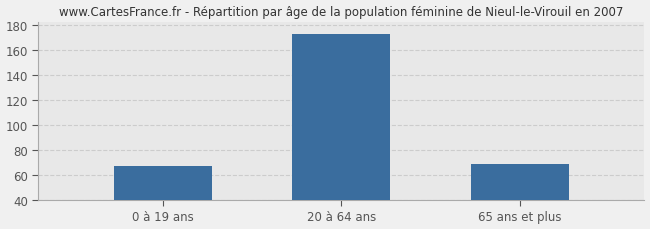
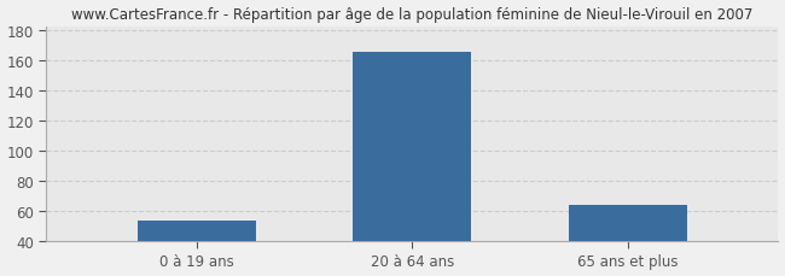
0 à 19 ans: 67 -> 54
20 à 64 ans: 173 -> 166
65 ans et plus: 69 -> 64
